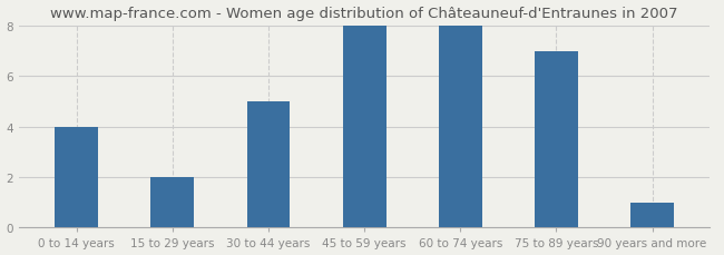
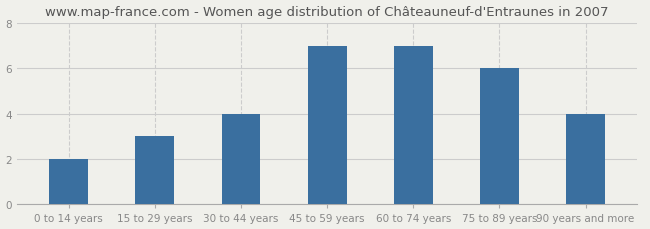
0 to 14 years: 4 -> 2
15 to 29 years: 2 -> 3
30 to 44 years: 5 -> 4
45 to 59 years: 8 -> 7
60 to 74 years: 8 -> 7
75 to 89 years: 7 -> 6
90 years and more: 1 -> 4
